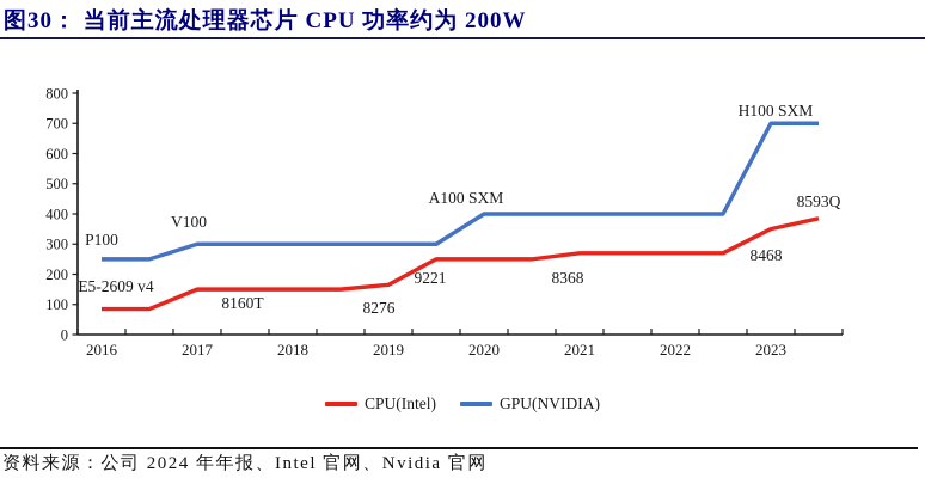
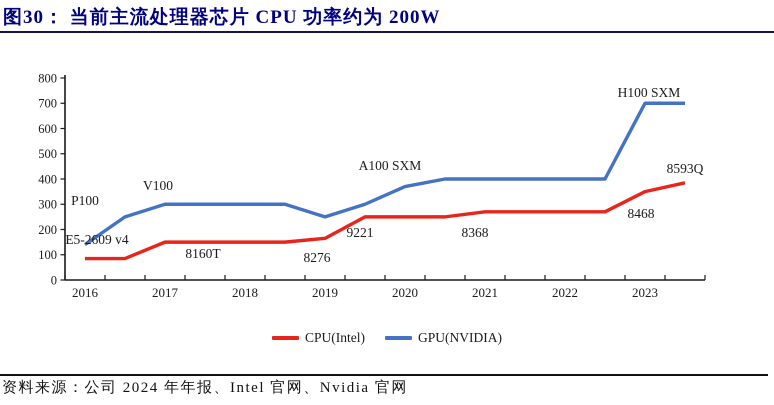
GPU(NVIDIA)/2016: 250 -> 140
GPU(NVIDIA)/2019: 300 -> 250
GPU(NVIDIA)/2020: 400 -> 370
